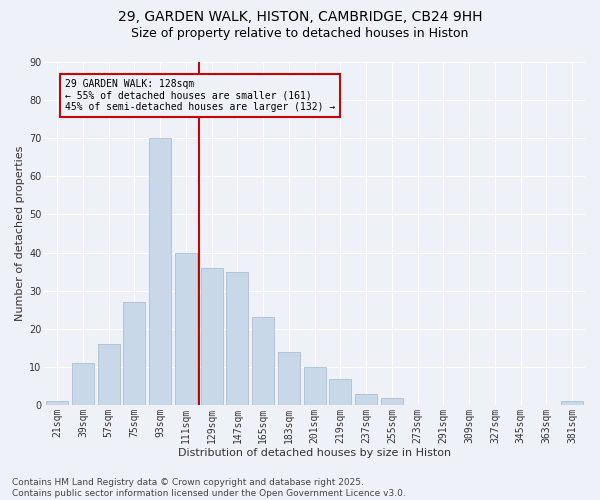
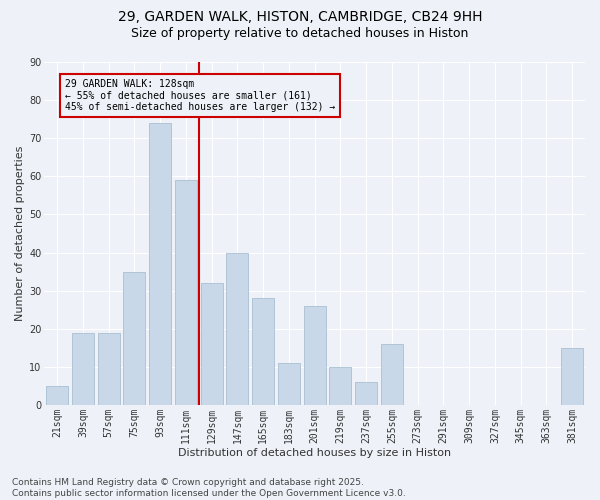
21sqm: 1 -> 5
39sqm: 11 -> 19
57sqm: 16 -> 19
75sqm: 27 -> 35
93sqm: 70 -> 74
111sqm: 40 -> 59
129sqm: 36 -> 32
147sqm: 35 -> 40
165sqm: 23 -> 28
183sqm: 14 -> 11
201sqm: 10 -> 26
219sqm: 7 -> 10
237sqm: 3 -> 6
255sqm: 2 -> 16
381sqm: 1 -> 15
